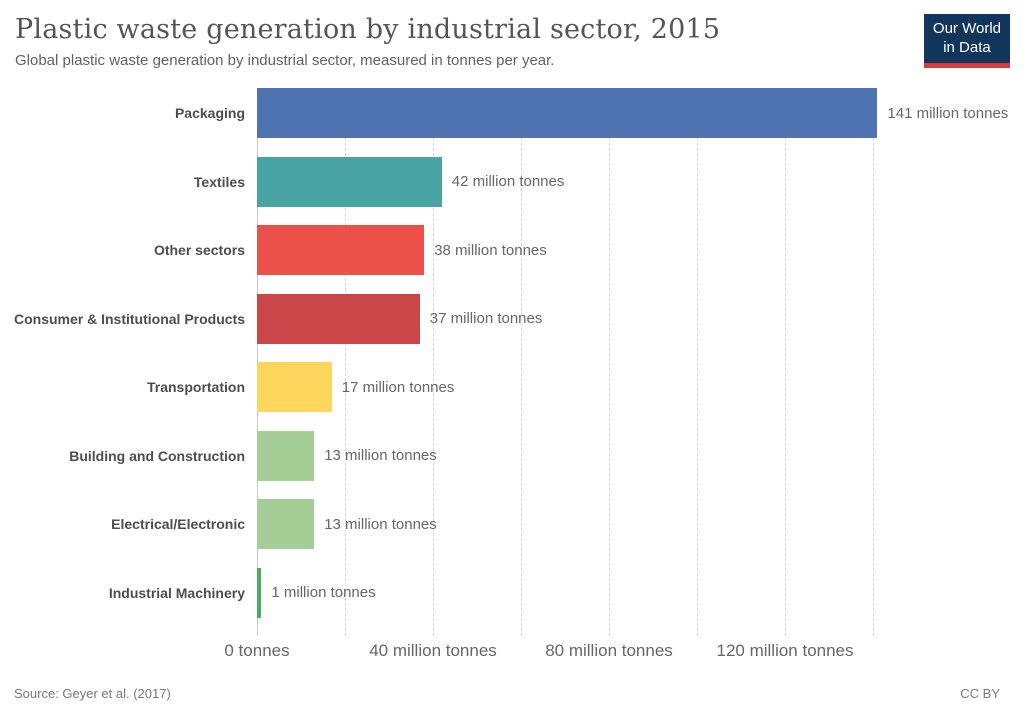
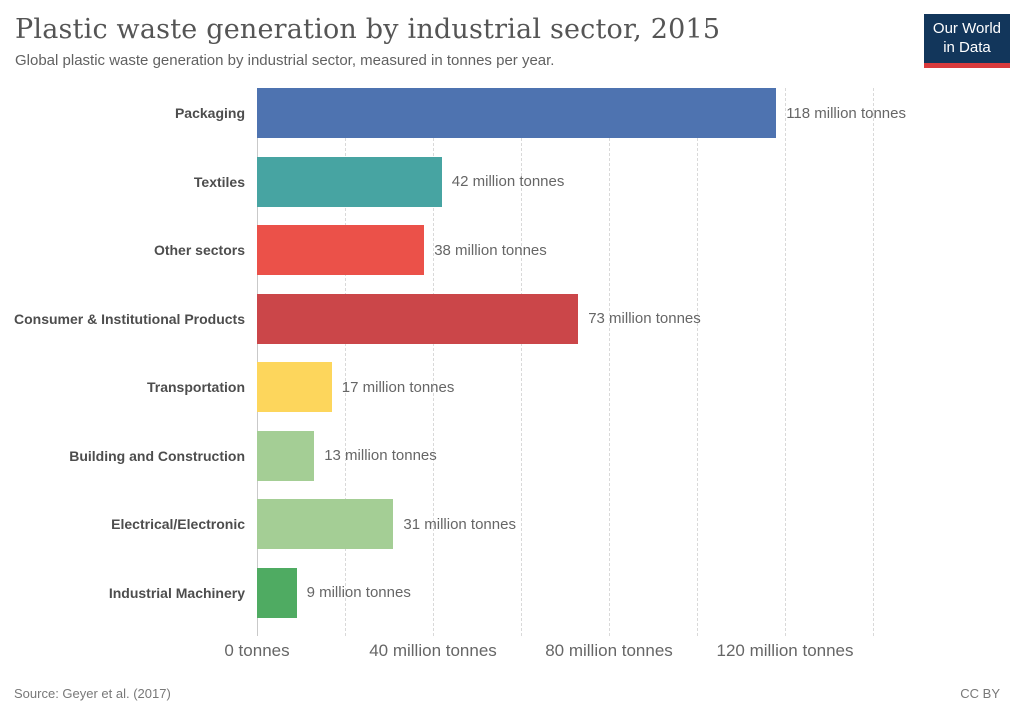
Packaging: 141 -> 118
Consumer & Institutional Products: 37 -> 73
Electrical/Electronic: 13 -> 31
Industrial Machinery: 1 -> 9
